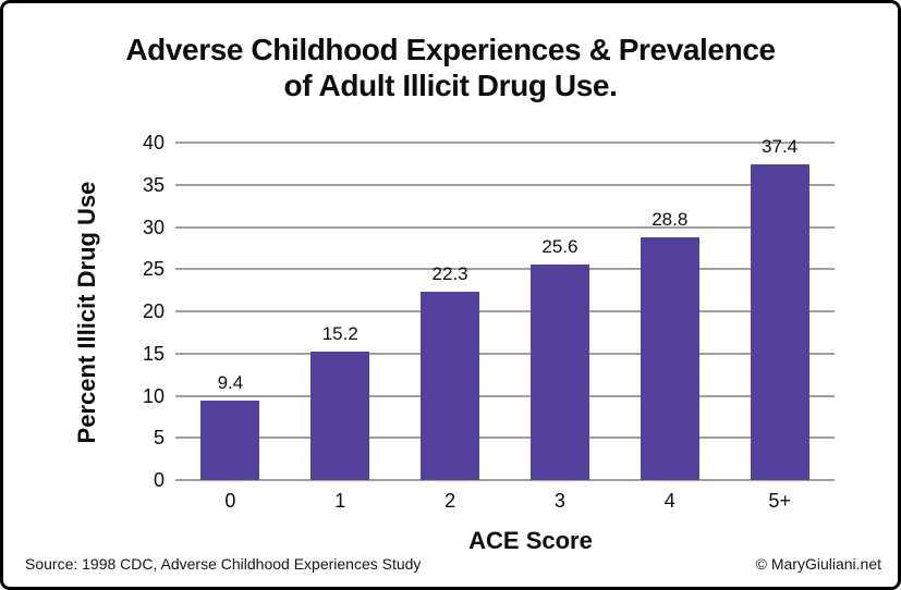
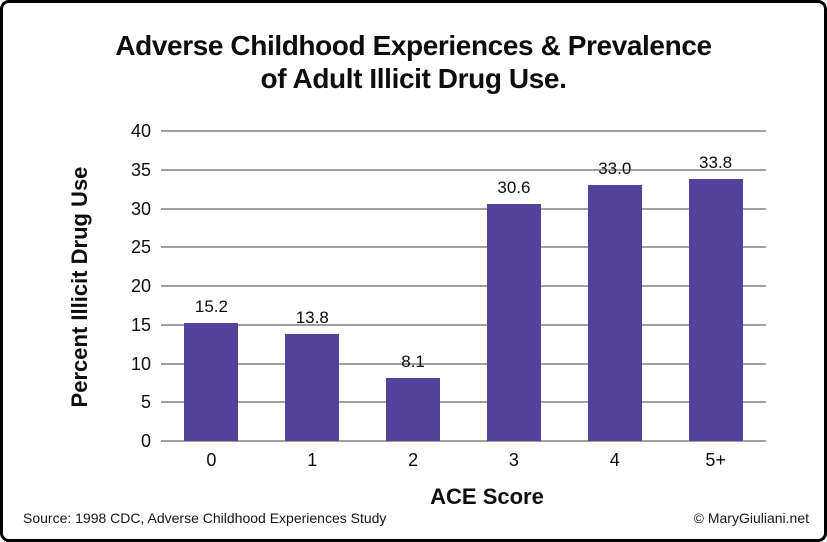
0: 9.4 -> 15.2
1: 15.2 -> 13.8
2: 22.3 -> 8.1
3: 25.6 -> 30.6
4: 28.8 -> 33.0
5+: 37.4 -> 33.8
